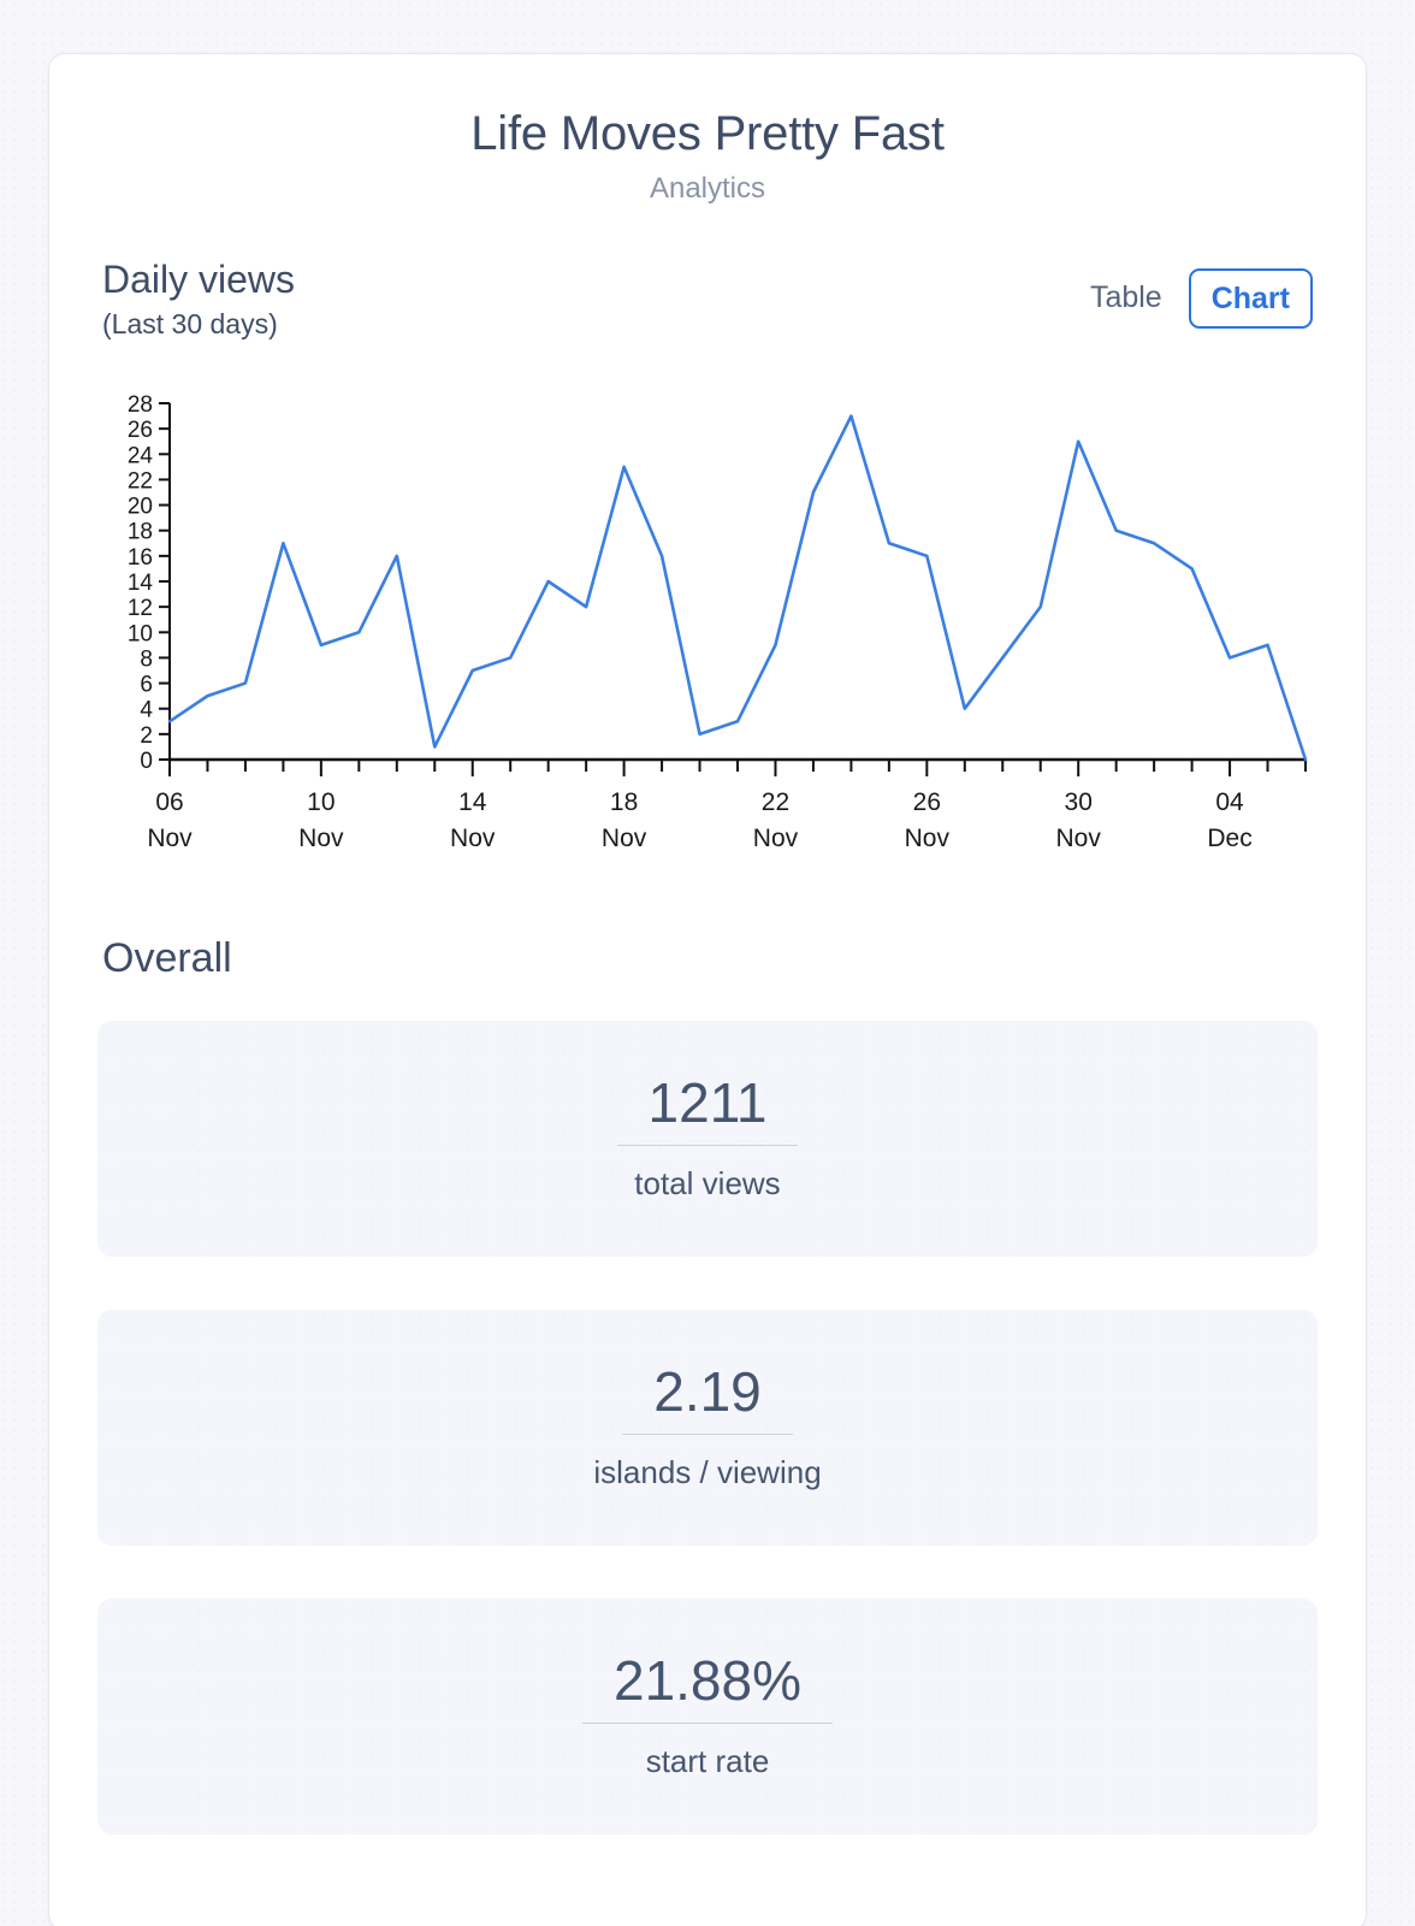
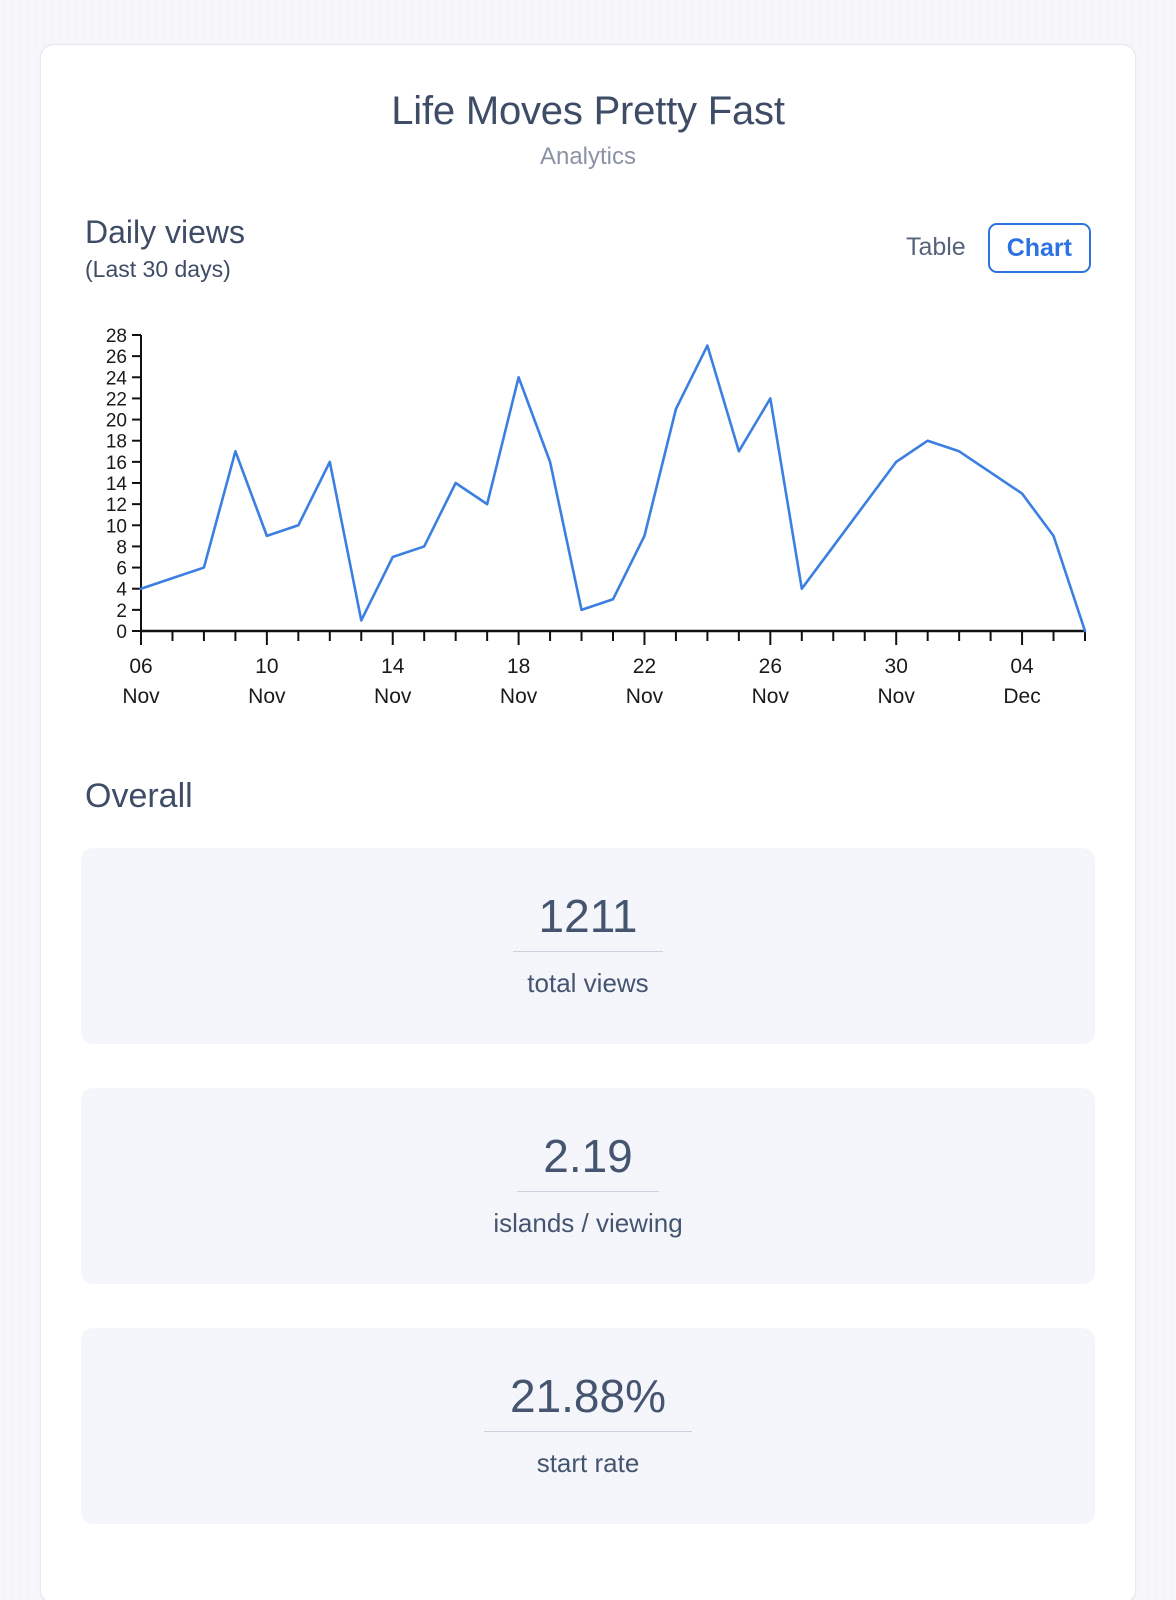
06 Nov: 3 -> 4
18 Nov: 23 -> 24
26 Nov: 16 -> 22
30 Nov: 25 -> 16
04 Dec: 8 -> 13
